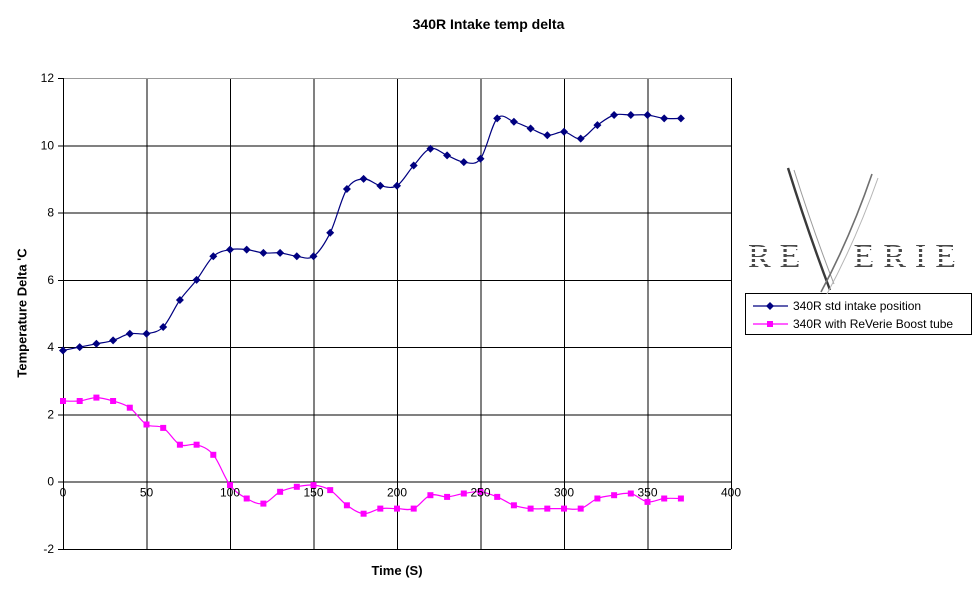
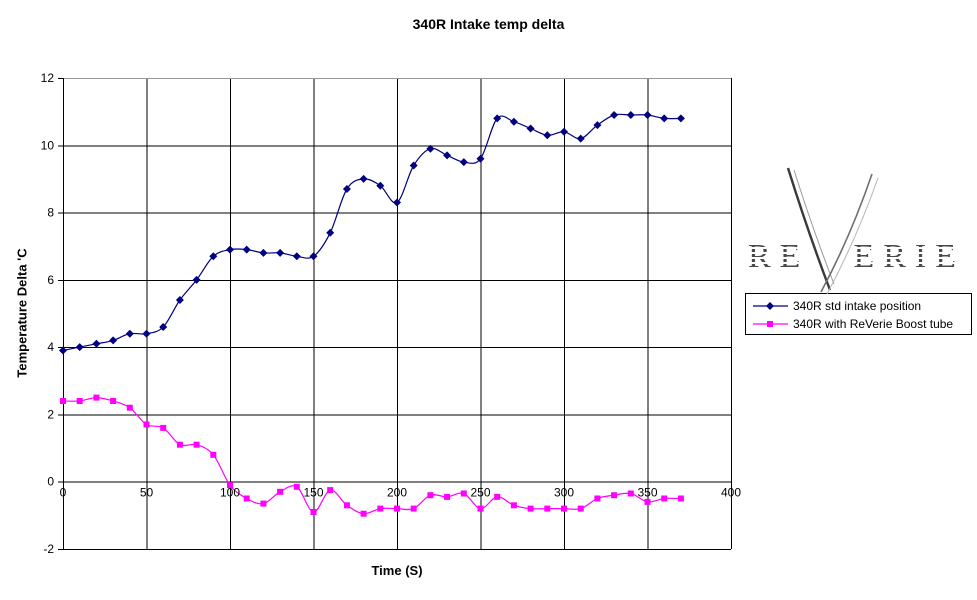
340R with ReVerie Boost tube/150: -0.1 -> -0.9
340R std intake position/200: 8.8 -> 8.3
340R with ReVerie Boost tube/250: -0.3 -> -0.8
